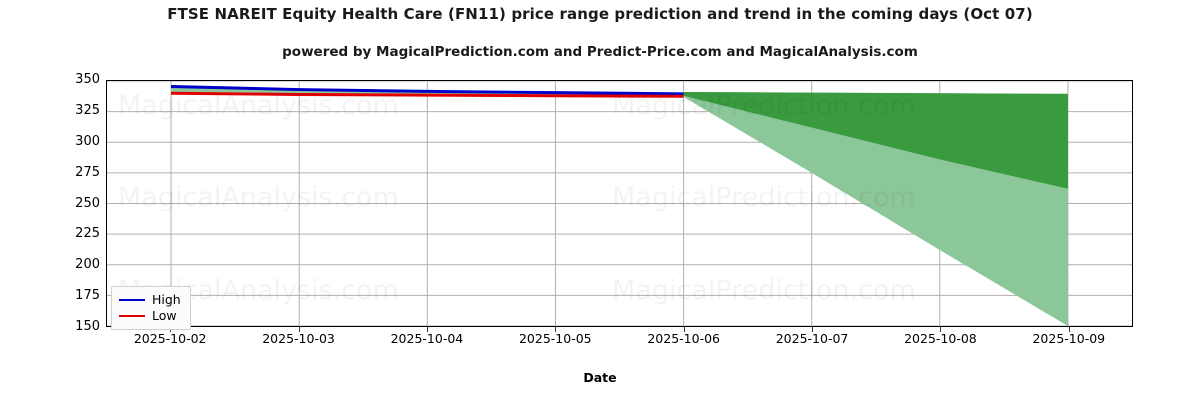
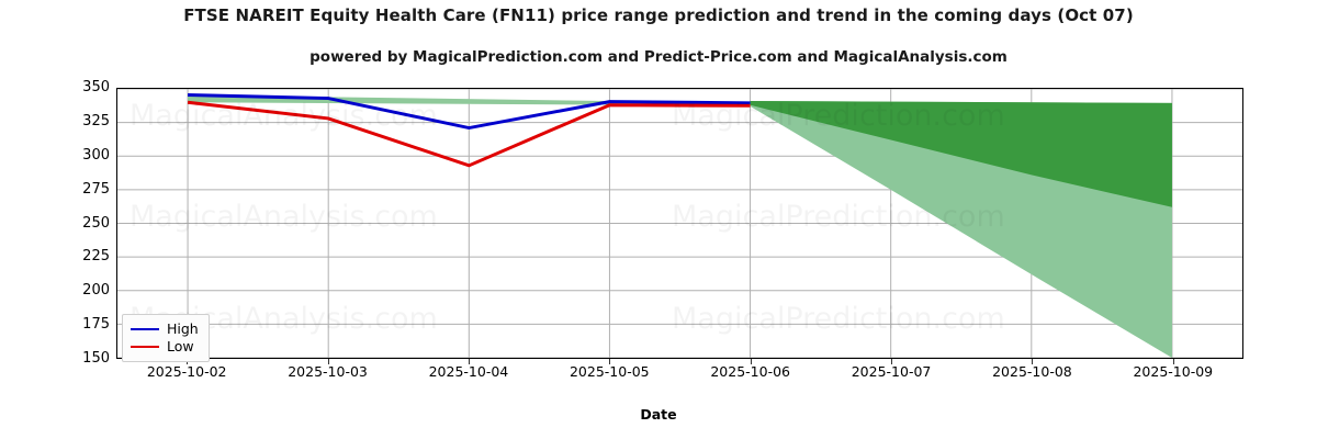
Low/2025-10-03: 339 -> 328
High/2025-10-04: 342 -> 321
Low/2025-10-04: 338 -> 293
